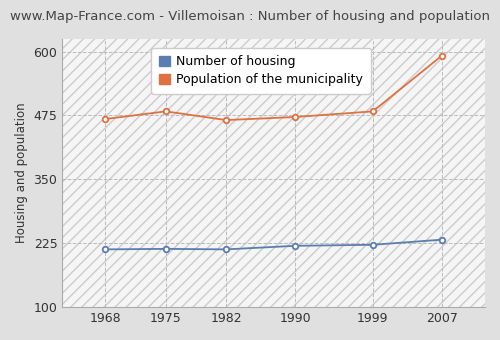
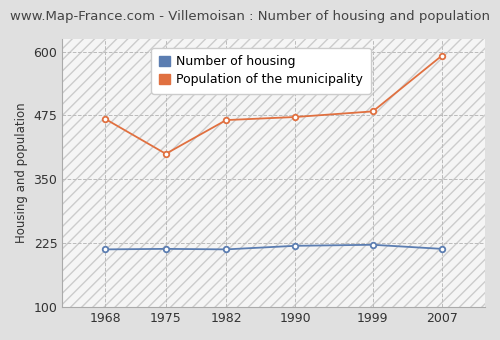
Population of the municipality/1975: 483 -> 400
Number of housing/2007: 232 -> 214
